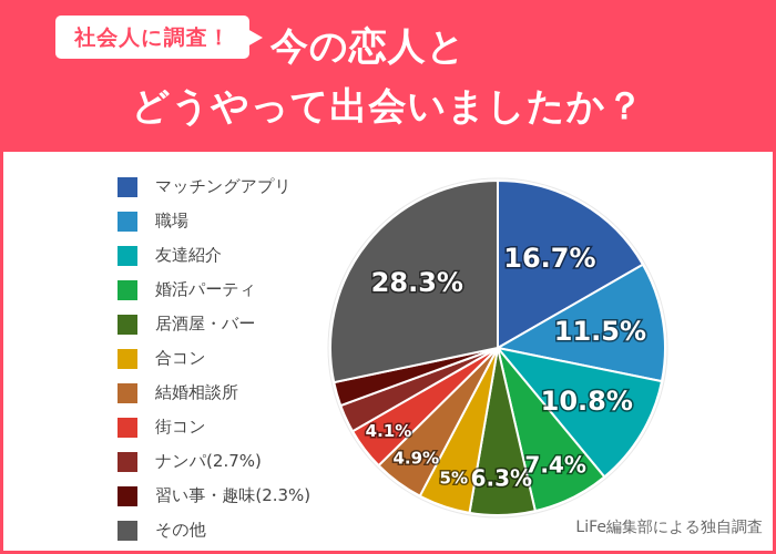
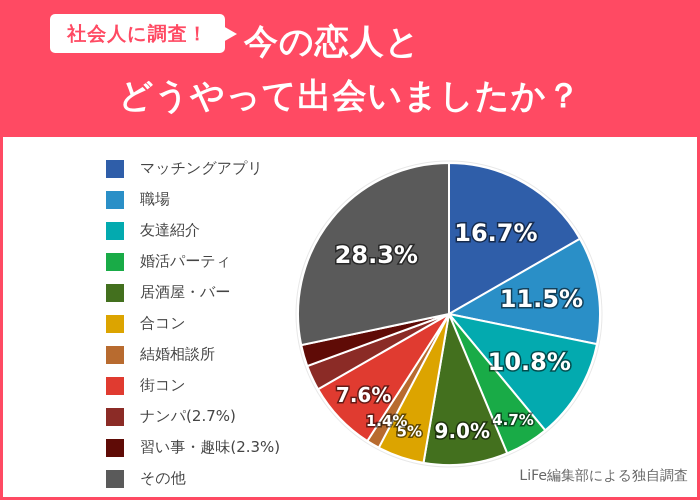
婚活パーティ: 7.4% -> 4.7%
居酒屋・バー: 6.3% -> 9.0%
結婚相談所: 4.9% -> 1.4%
街コン: 4.1% -> 7.6%
